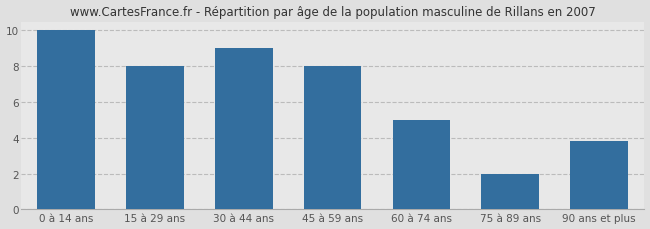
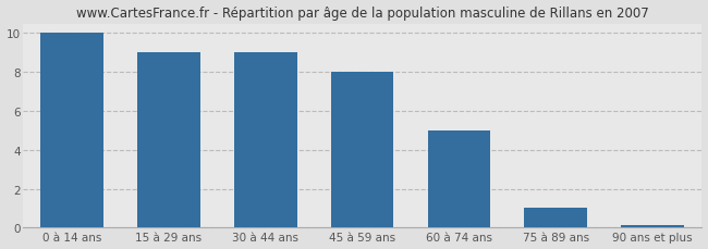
15 à 29 ans: 8.0 -> 9.0
75 à 89 ans: 2.0 -> 1.0
90 ans et plus: 3.8 -> 0.1
